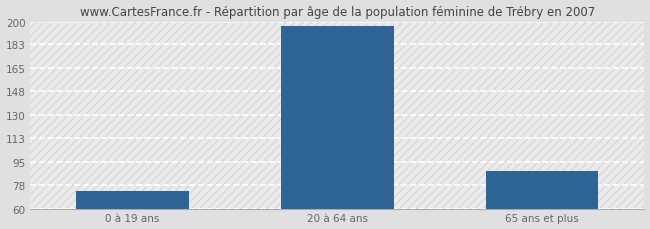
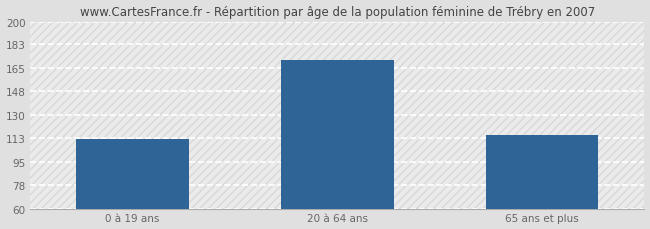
0 à 19 ans: 73 -> 112
20 à 64 ans: 197 -> 171
65 ans et plus: 88 -> 115
